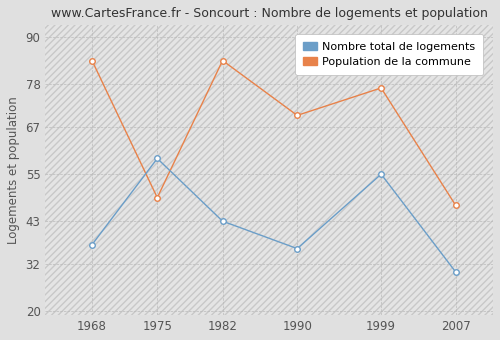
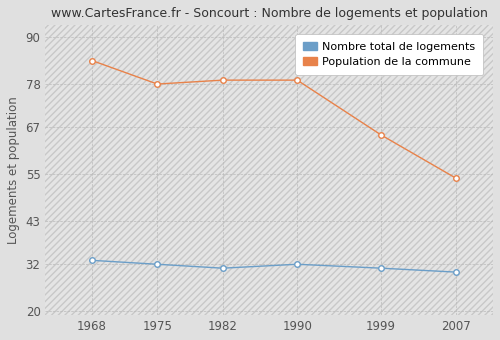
Nombre total de logements/1968: 37 -> 33
Nombre total de logements/1975: 59 -> 32
Population de la commune/1975: 49 -> 78
Nombre total de logements/1982: 43 -> 31
Population de la commune/1982: 84 -> 79
Nombre total de logements/1990: 36 -> 32
Population de la commune/1990: 70 -> 79
Nombre total de logements/1999: 55 -> 31
Population de la commune/1999: 77 -> 65
Population de la commune/2007: 47 -> 54
